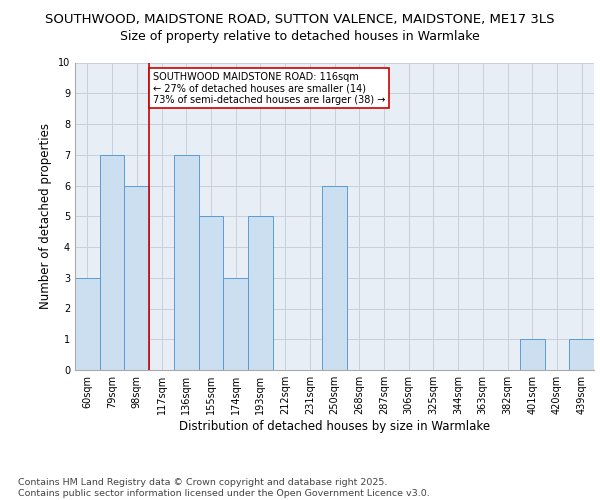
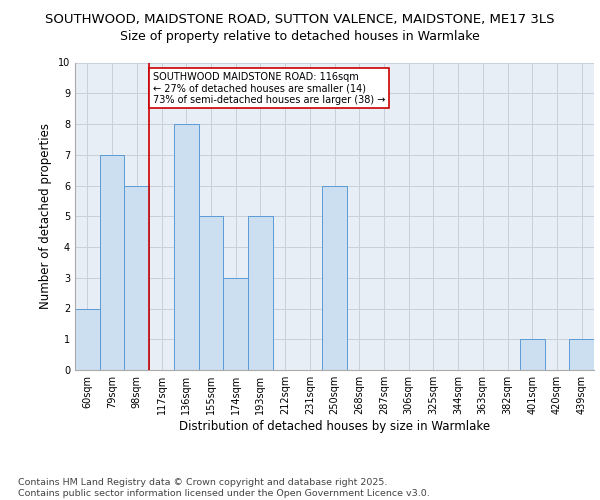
60sqm: 3 -> 2
136sqm: 7 -> 8
